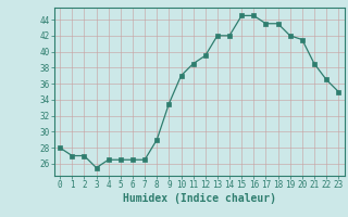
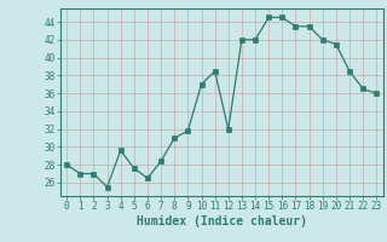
4: 26.5 -> 29.6
5: 26.5 -> 27.6
7: 26.5 -> 28.4
8: 29.0 -> 31.0
9: 33.5 -> 31.8
12: 39.5 -> 32.0
23: 35.0 -> 36.0
